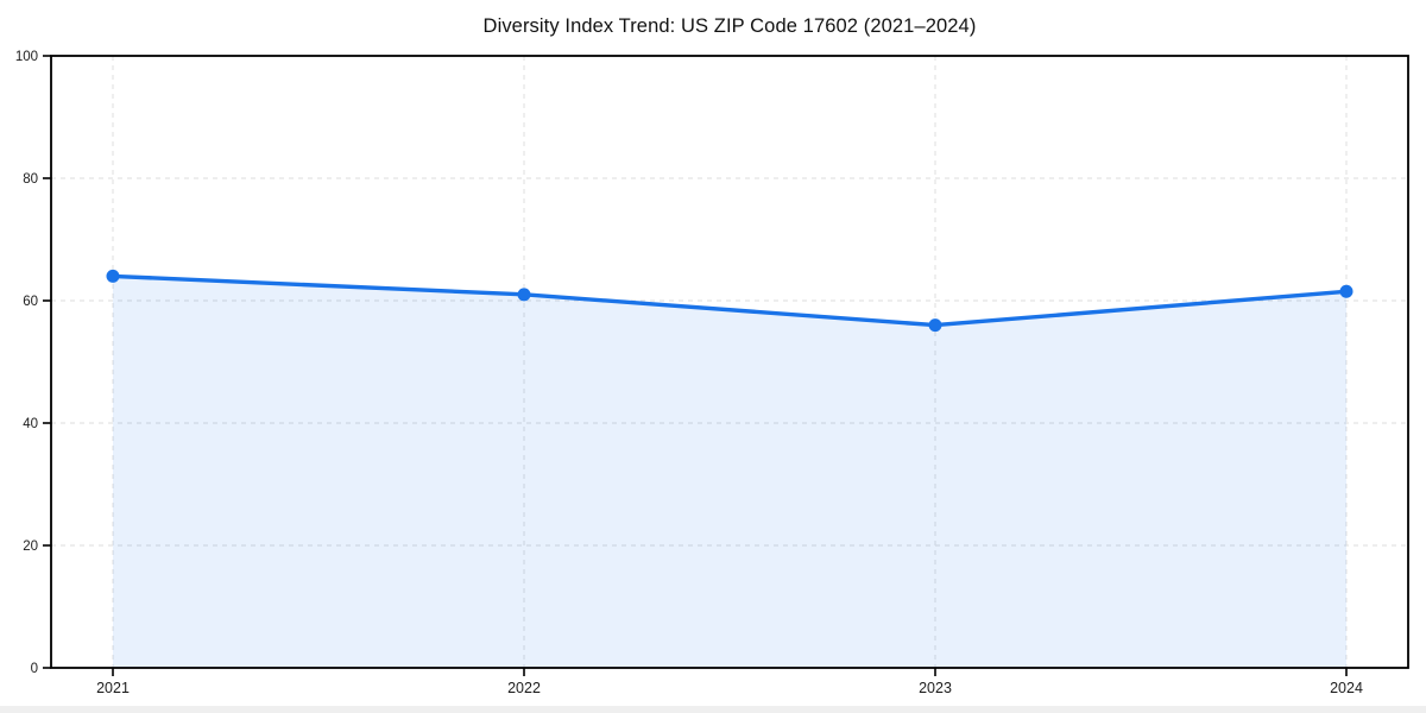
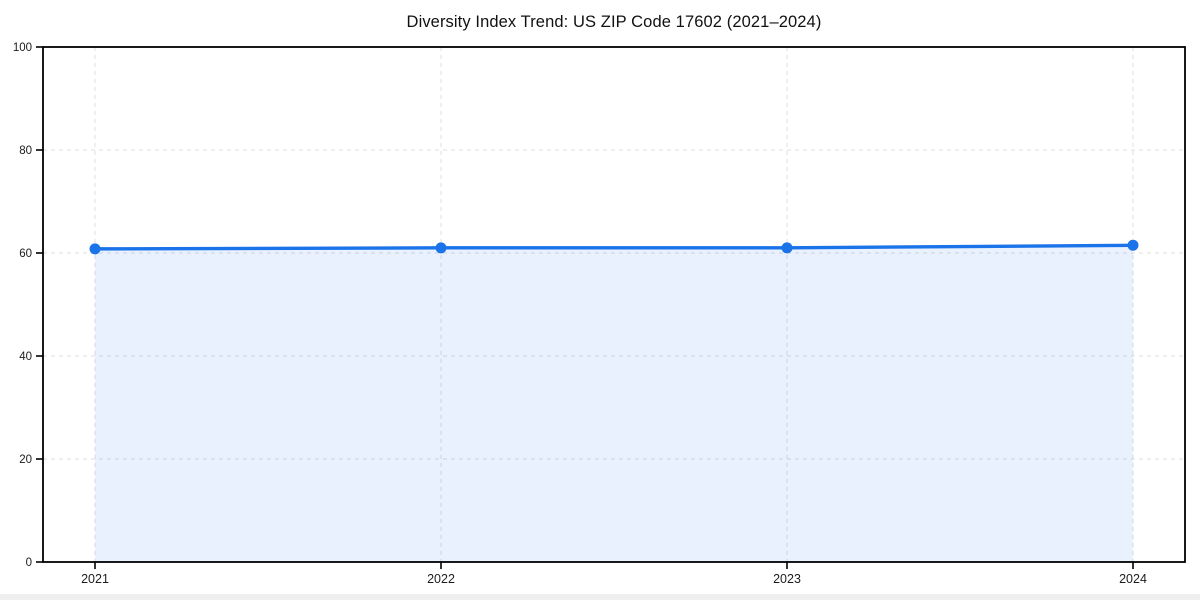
2021: 64 -> 61
2023: 56 -> 61
